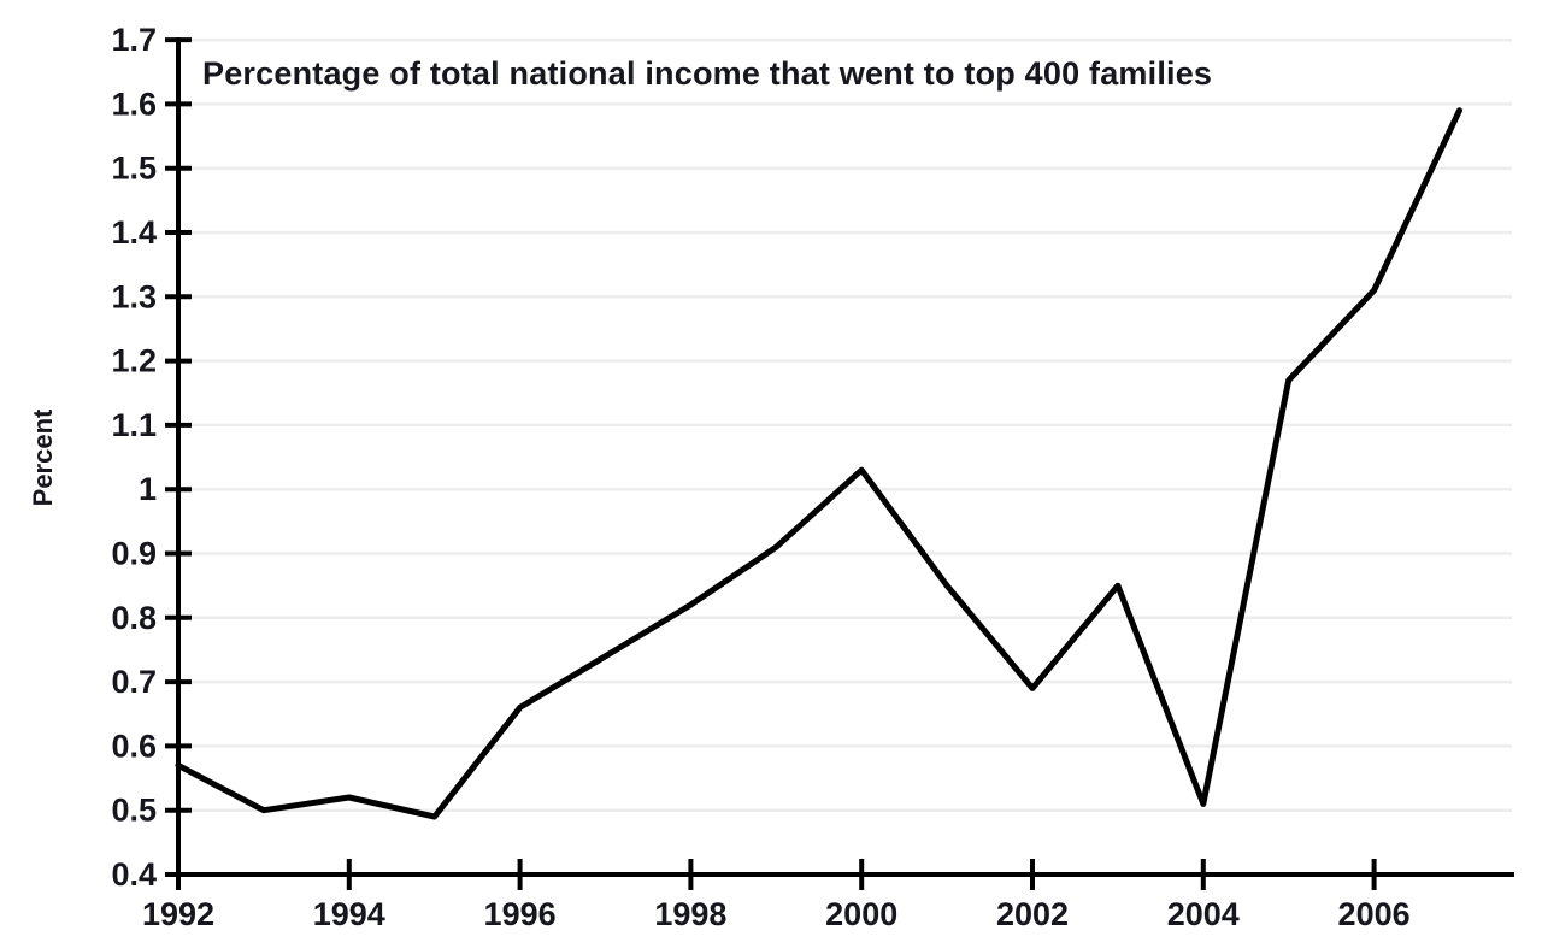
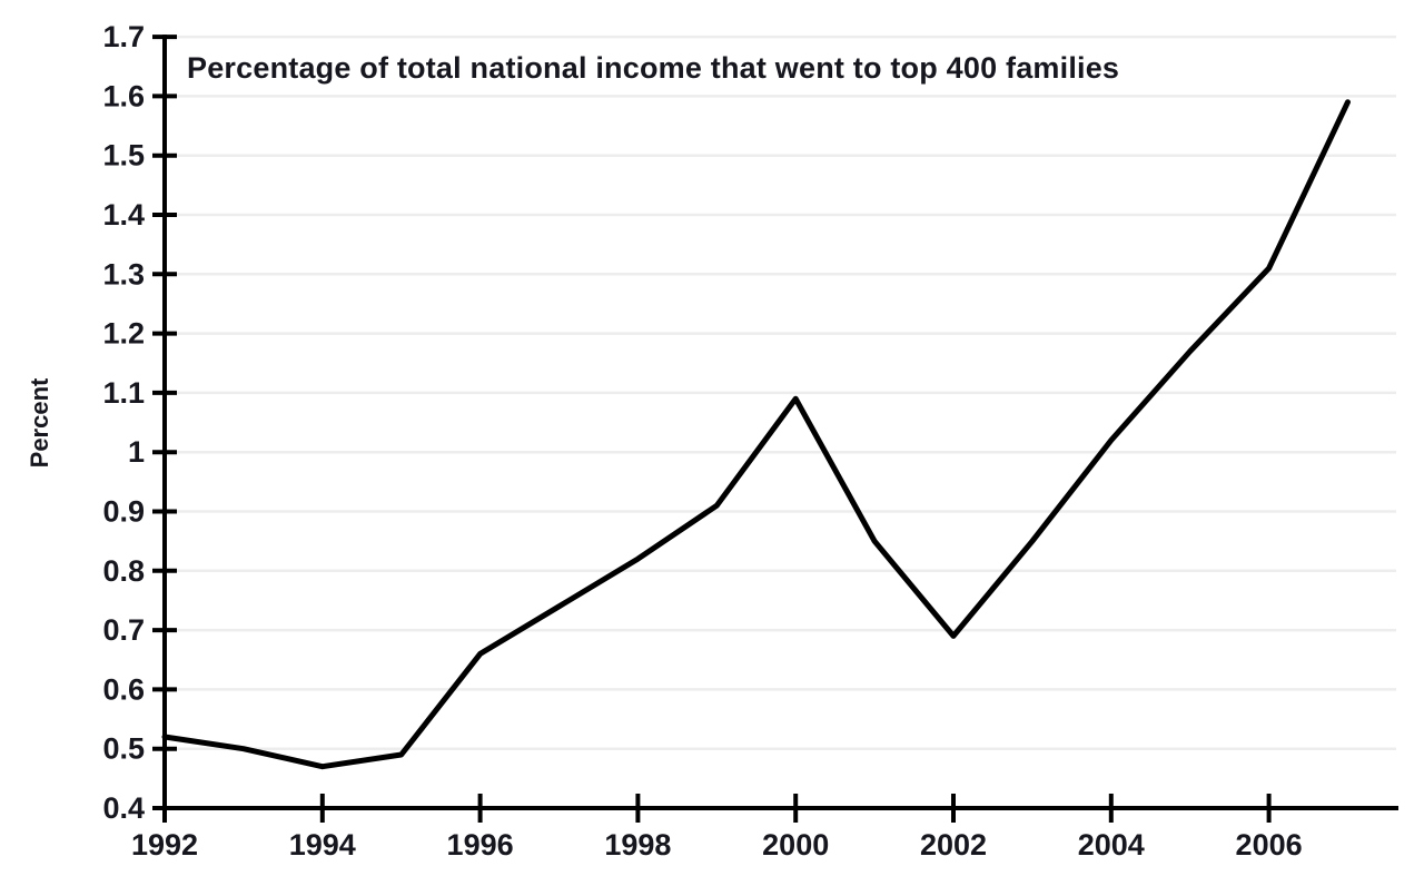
1992: 0.57 -> 0.52
1994: 0.52 -> 0.47
2000: 1.03 -> 1.09
2004: 0.51 -> 1.02
